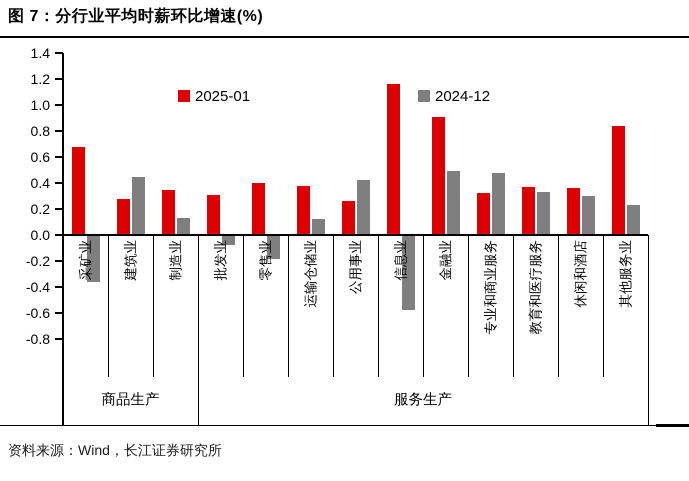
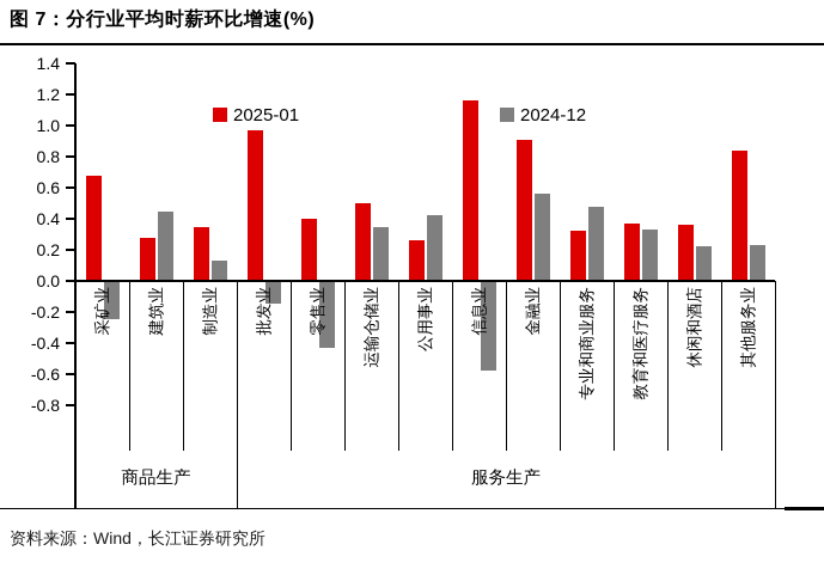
2024-12/采矿业: -0.35 -> -0.24
2025-01/批发业: 0.31 -> 0.97
2024-12/批发业: -0.07 -> -0.14
2024-12/零售业: -0.18 -> -0.42
2025-01/运输仓储业: 0.38 -> 0.50
2024-12/运输仓储业: 0.12 -> 0.35
2024-12/金融业: 0.49 -> 0.56
2024-12/休闲和酒店: 0.30 -> 0.22
